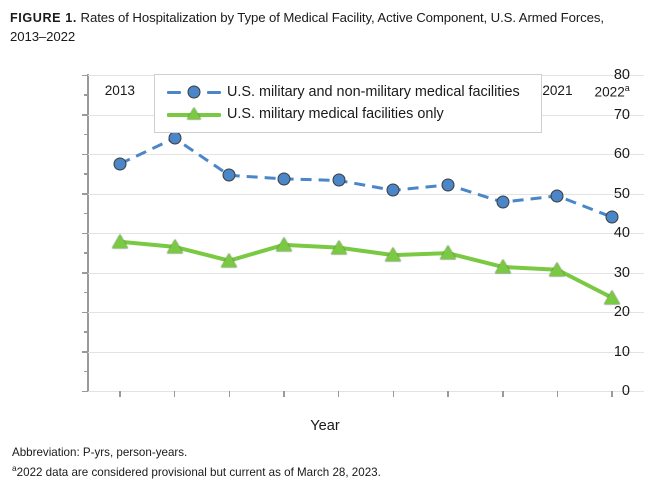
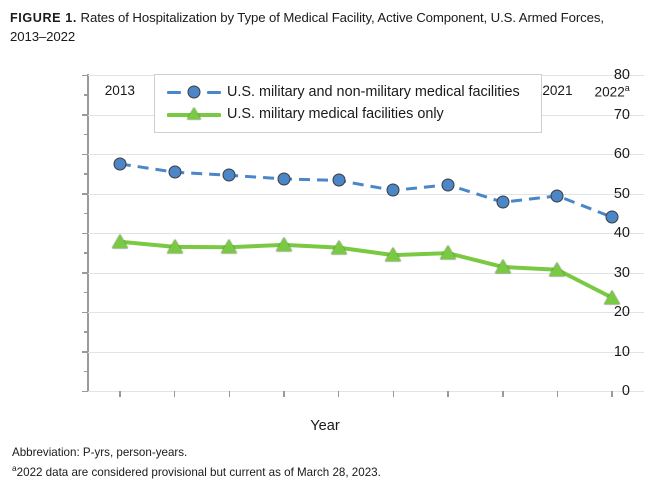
U.S. military and non-military medical facilities/2014: 64 -> 55
U.S. military medical facilities only/2015: 33 -> 36
